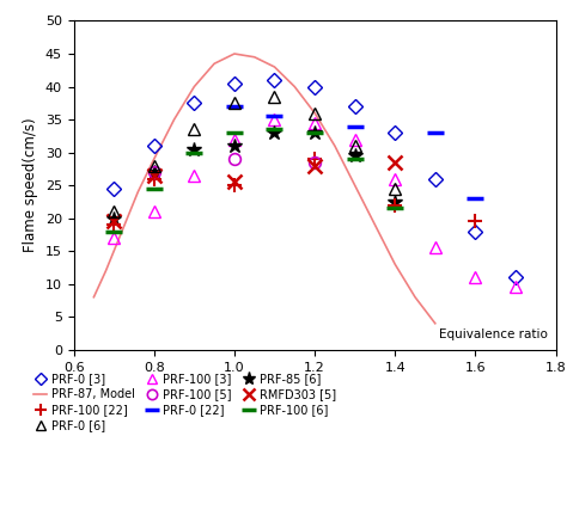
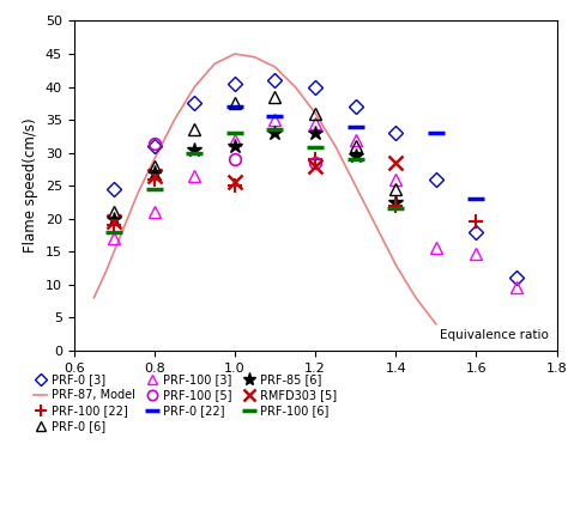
PRF-100 [5]/0.8: 27.0 -> 31.4
PRF-100 [6]/1.2: 33.0 -> 30.8
PRF-100 [3]/1.6: 11.0 -> 14.6
